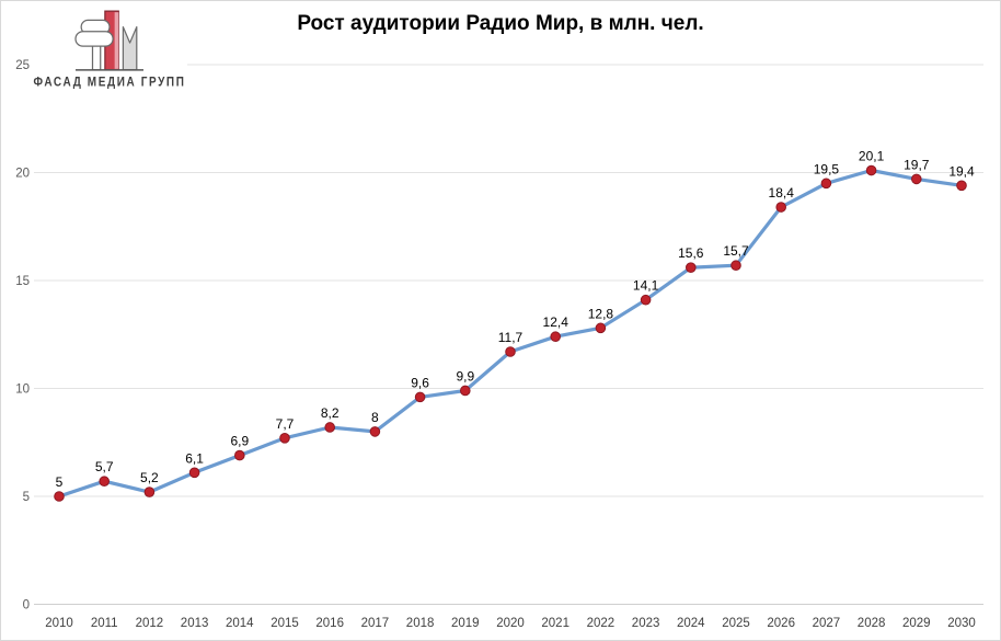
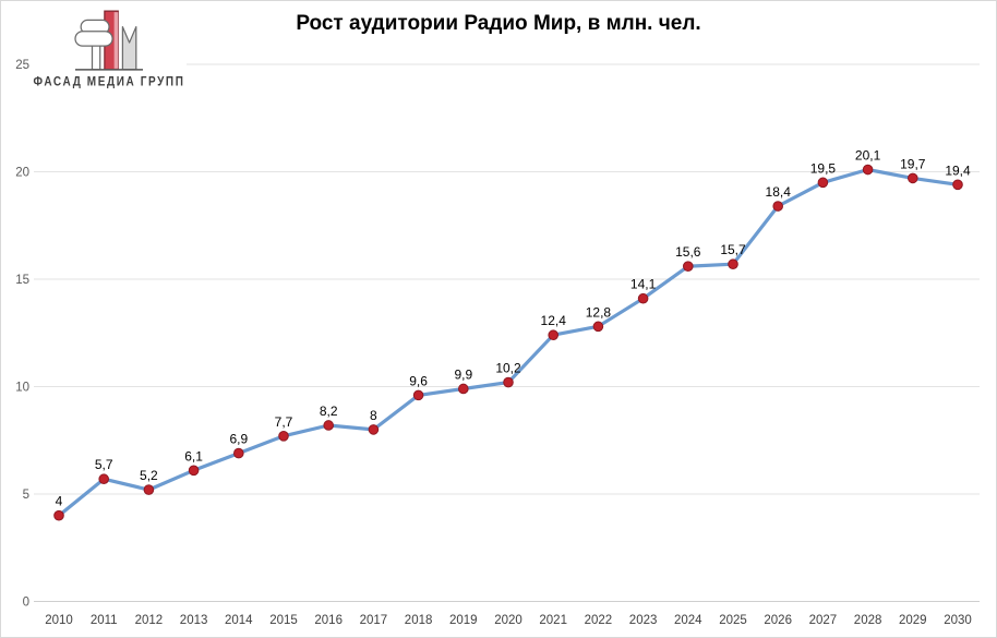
2010: 5 -> 4
2020: 11,7 -> 10,2
